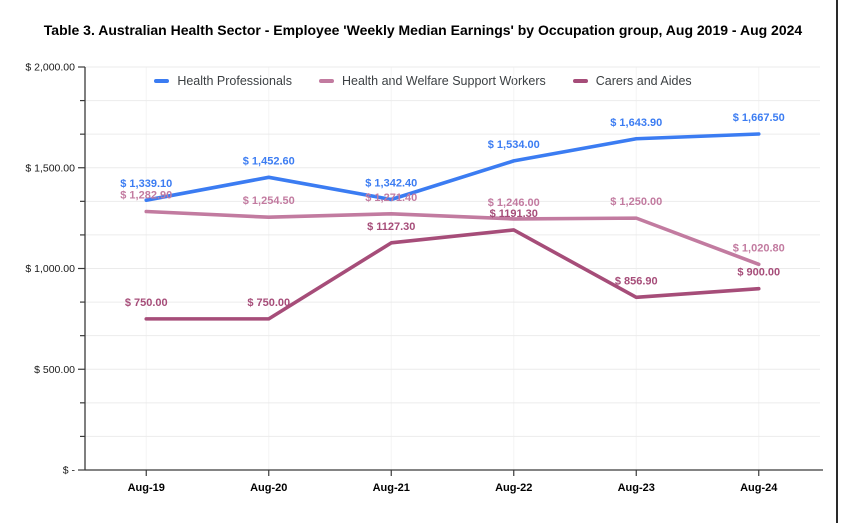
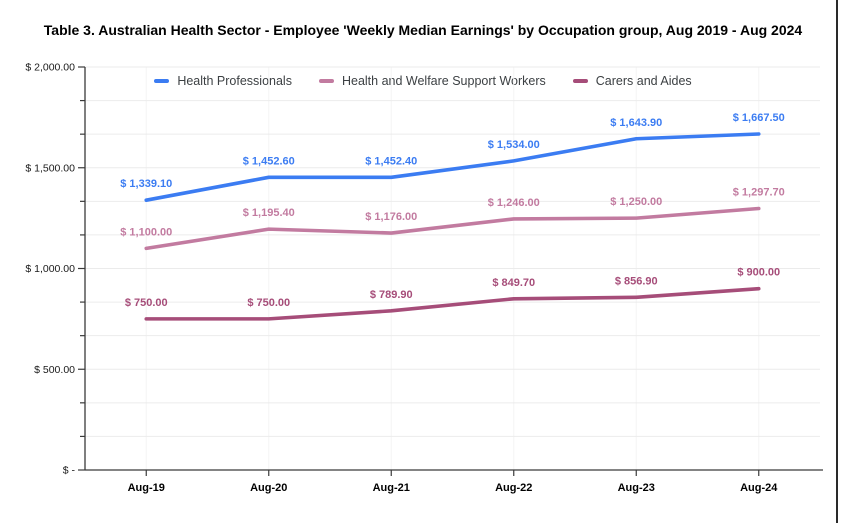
Health and Welfare Support Workers/Aug-19: 1,282.90 -> 1,100.00
Health and Welfare Support Workers/Aug-20: 1,254.50 -> 1,195.40
Health Professionals/Aug-21: 1,342.40 -> 1,452.40
Health and Welfare Support Workers/Aug-21: 1,271.40 -> 1,176.00
Carers and Aides/Aug-21: 1127.30 -> 789.90
Carers and Aides/Aug-22: 1191.30 -> 849.70
Health and Welfare Support Workers/Aug-24: 1,020.80 -> 1,297.70
